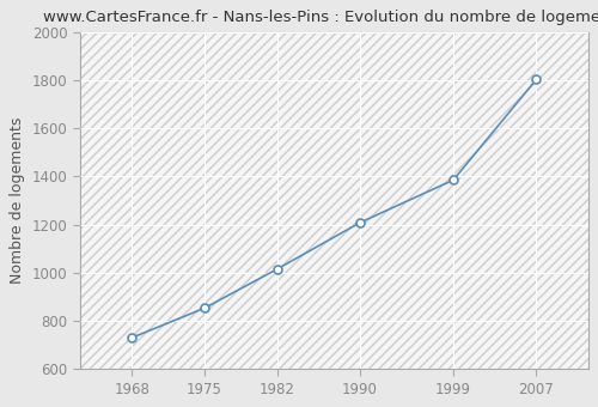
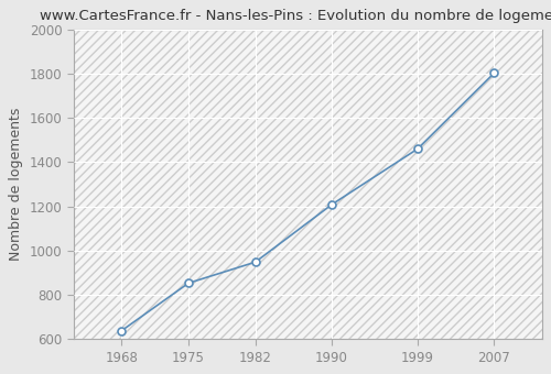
1968: 730 -> 638
1982: 1015 -> 948
1999: 1385 -> 1460
